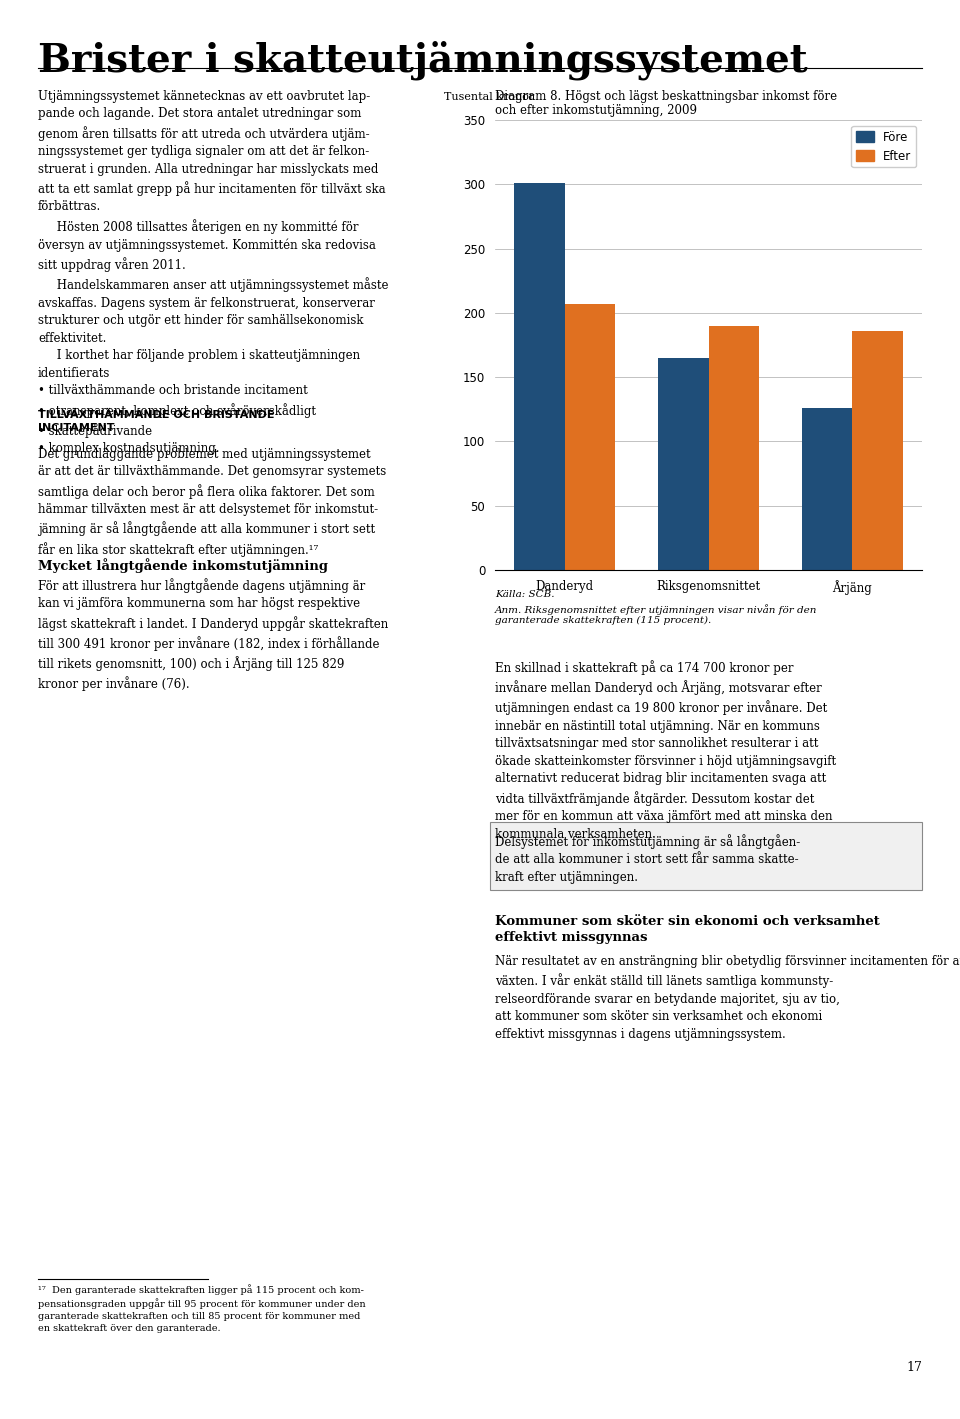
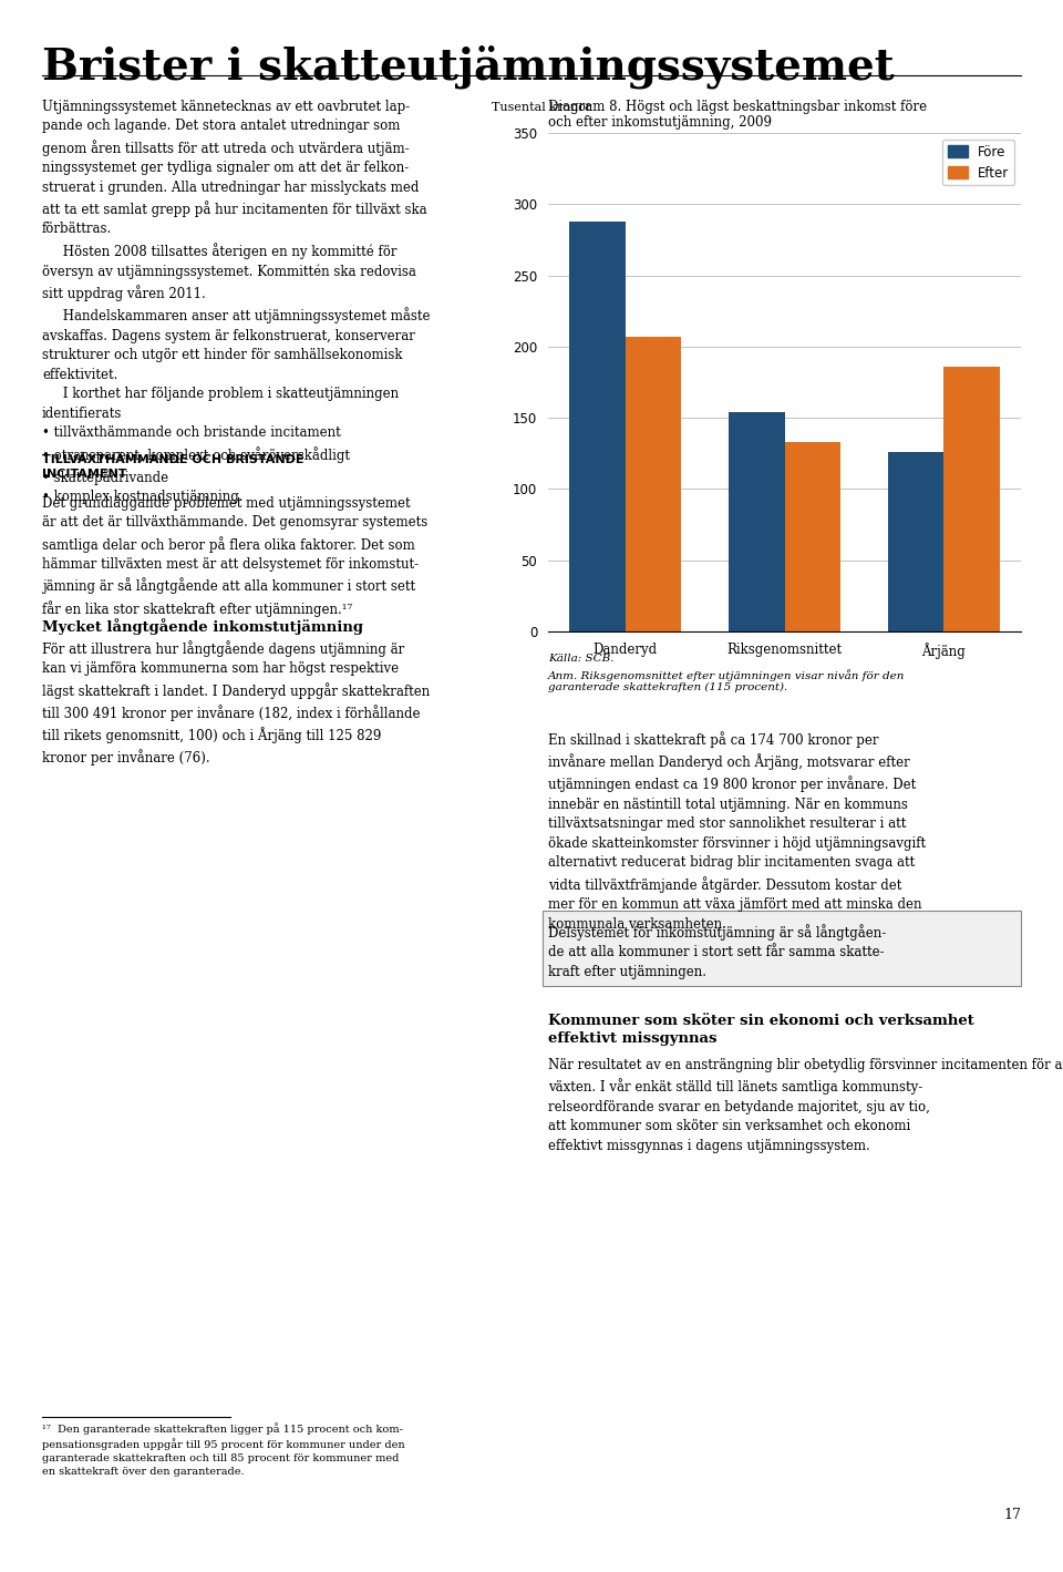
Före/Danderyd: 301 -> 288
Före/Riksgenomsnittet: 165 -> 154
Efter/Riksgenomsnittet: 190 -> 133
